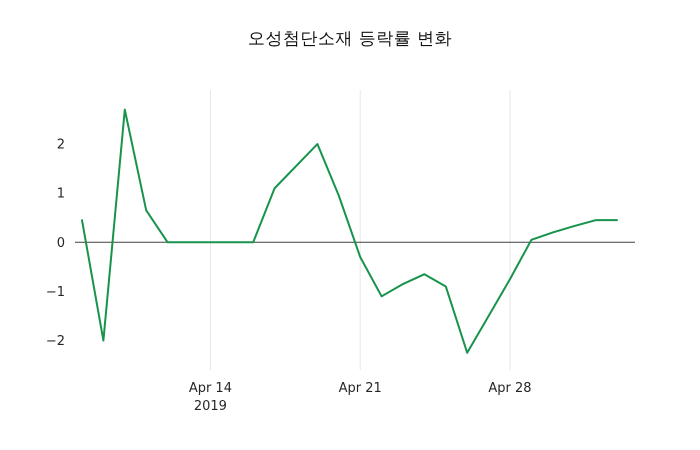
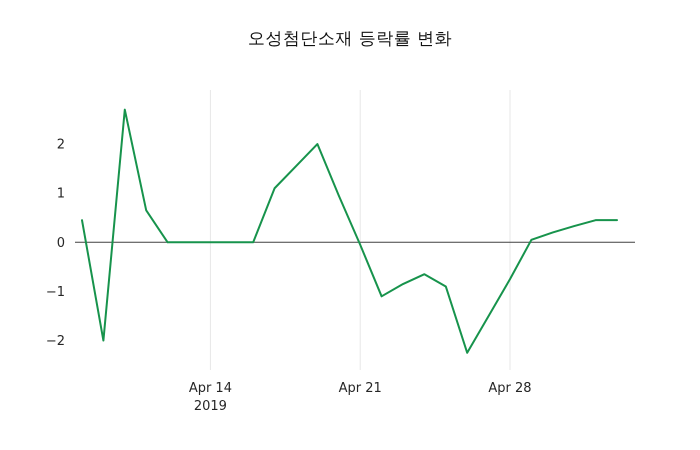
Apr 21: -0.3 -> -0.1
